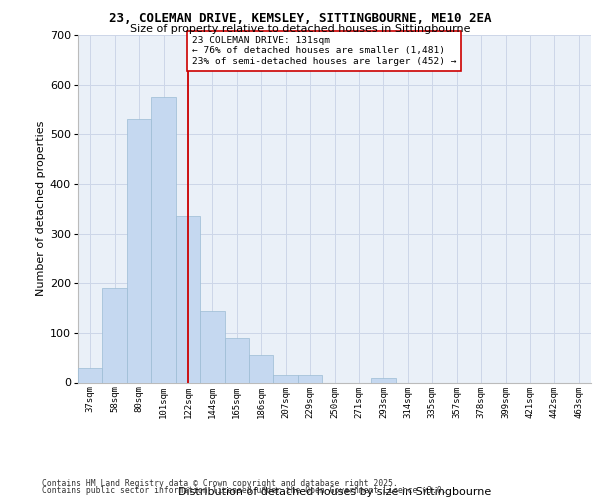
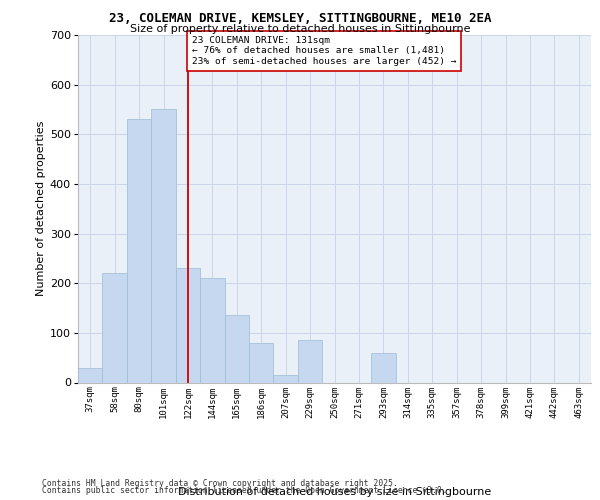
58sqm: 190 -> 220
101sqm: 575 -> 550
122sqm: 335 -> 230
144sqm: 145 -> 210
165sqm: 90 -> 135
186sqm: 55 -> 80
229sqm: 15 -> 85
293sqm: 10 -> 60
